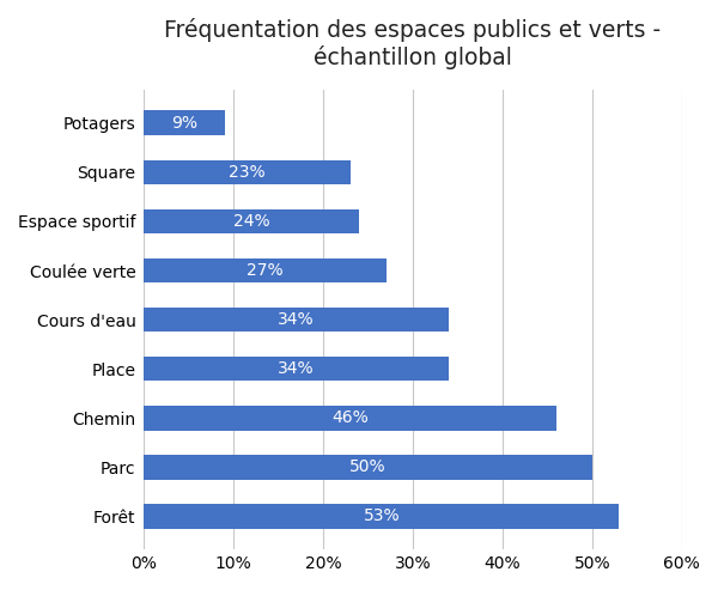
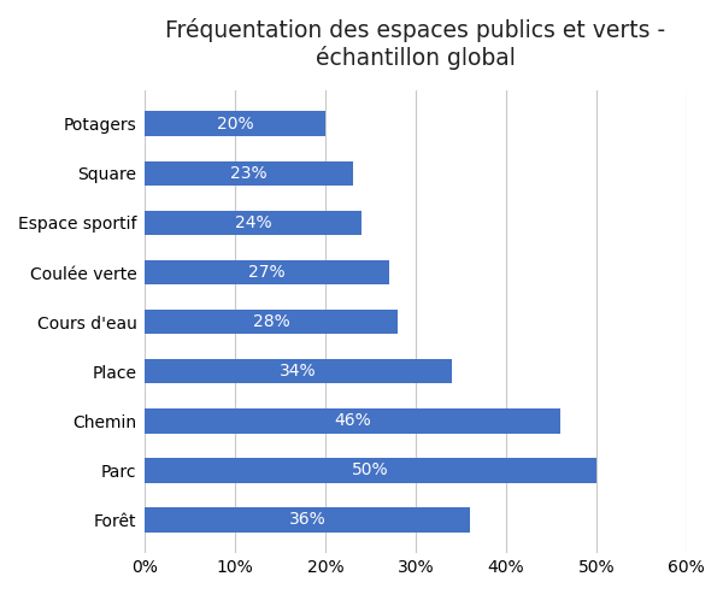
Potagers: 9% -> 20%
Cours d'eau: 34% -> 28%
Forêt: 53% -> 36%
